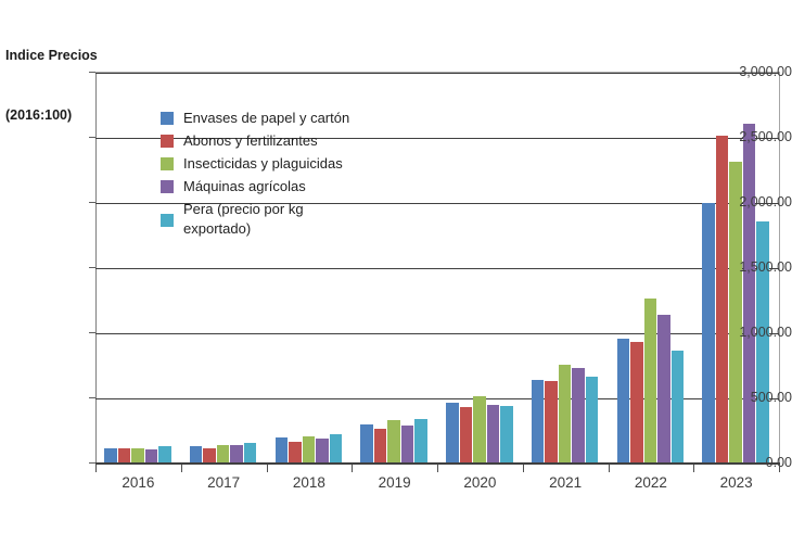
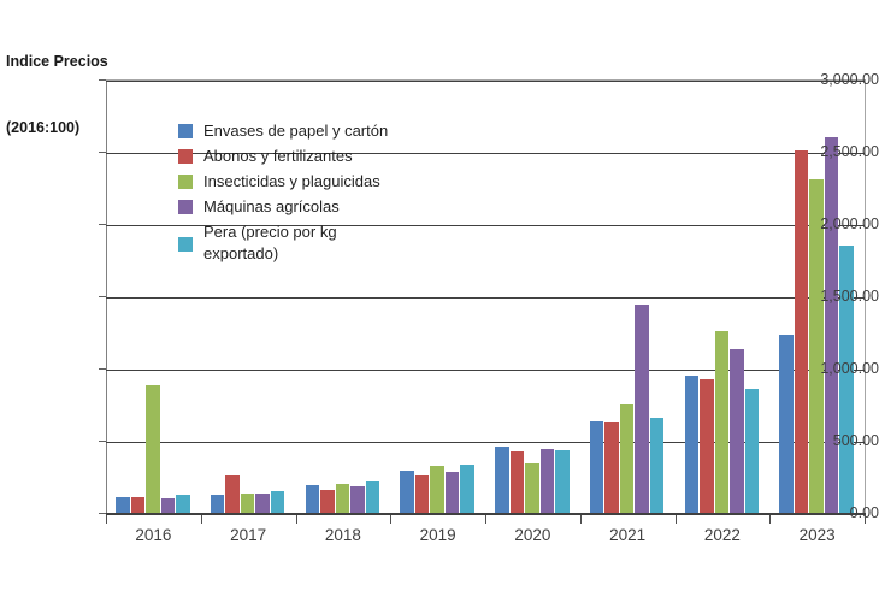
Insecticidas y plaguicidas/2016: 120 -> 890
Abonos y fertilizantes/2017: 120 -> 270
Insecticidas y plaguicidas/2020: 520 -> 350
Máquinas agrícolas/2021: 730 -> 1450
Envases de papel y cartón/2023: 2000 -> 1240
